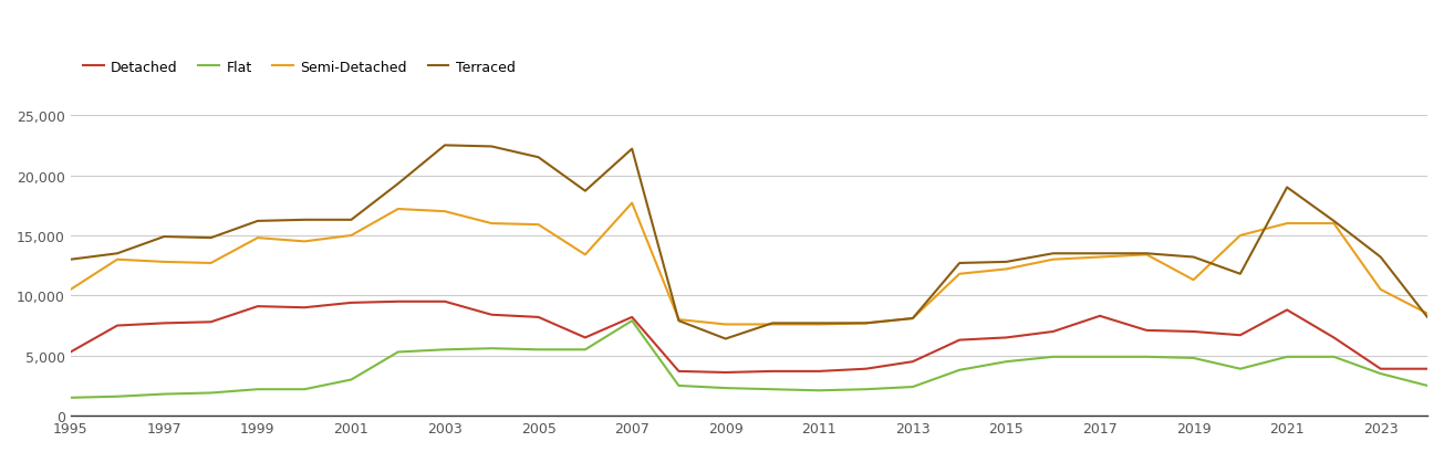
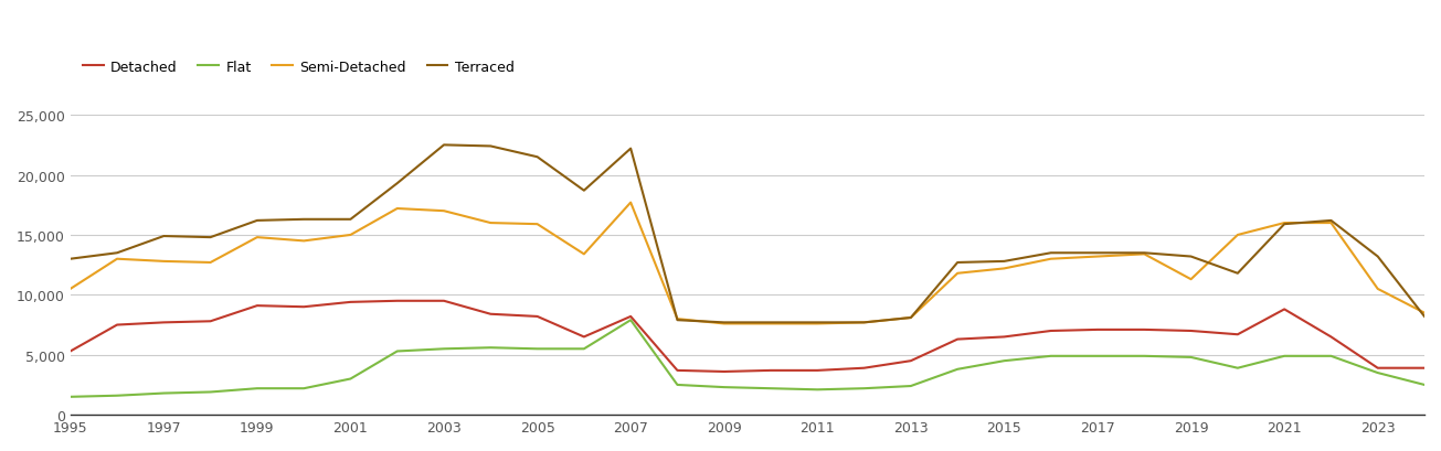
Terraced/2009: 6,400 -> 7,700
Detached/2017: 8,300 -> 7,100
Terraced/2021: 19,000 -> 15,900
